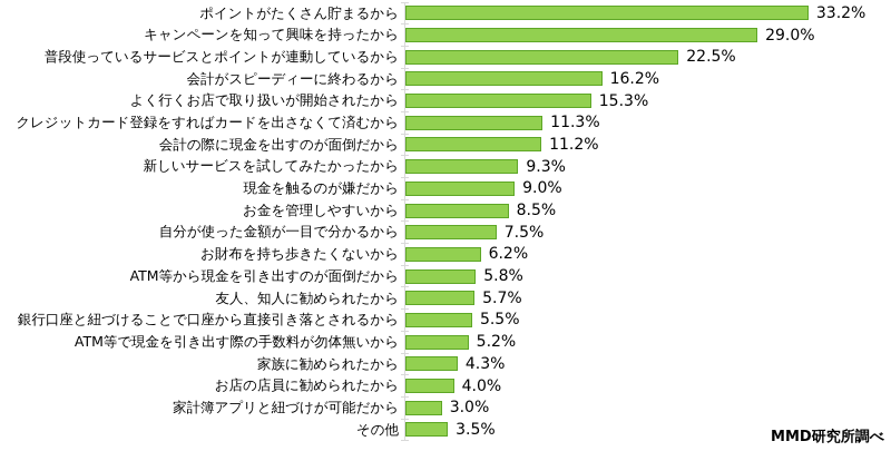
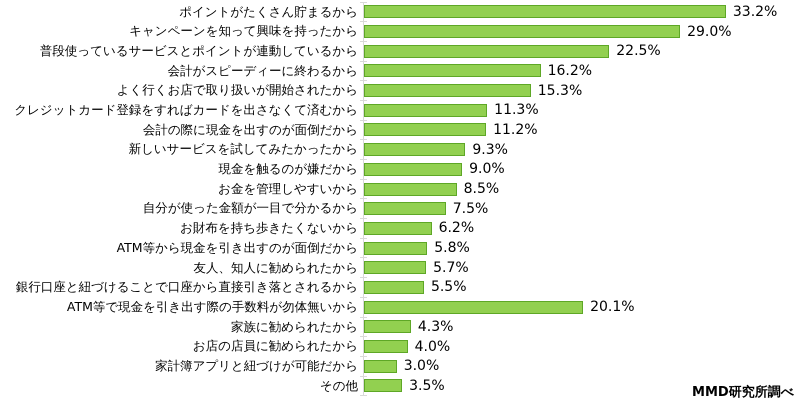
ATM等で現金を引き出す際の手数料が勿体無いから: 5.2% -> 20.1%
